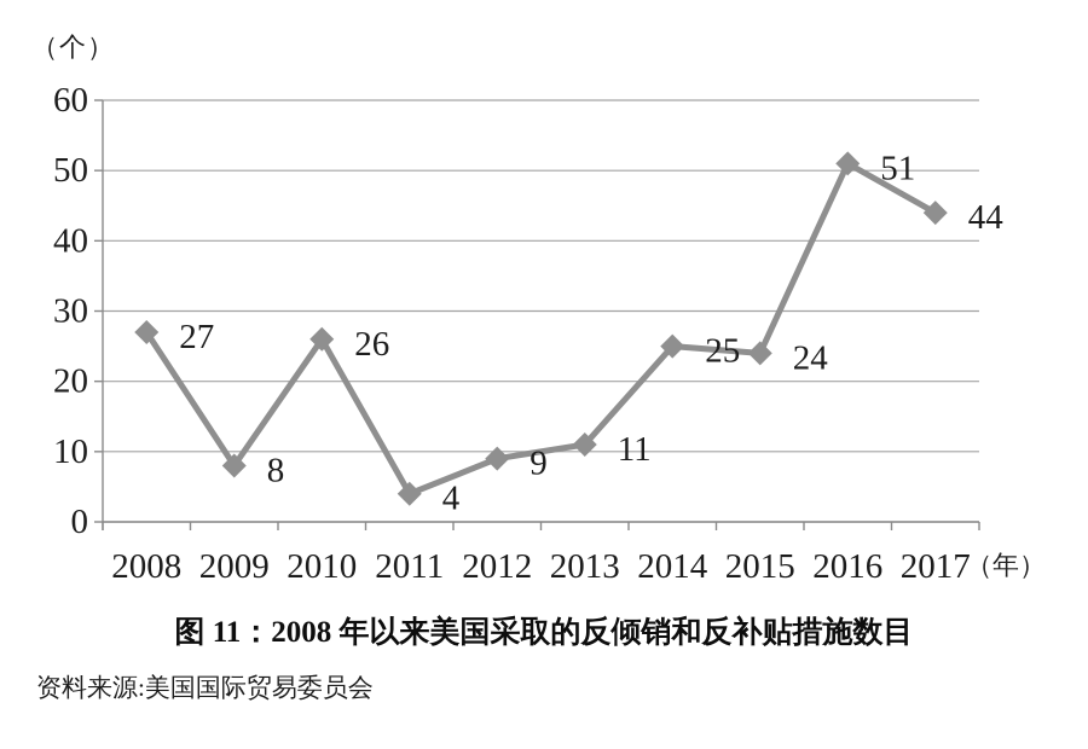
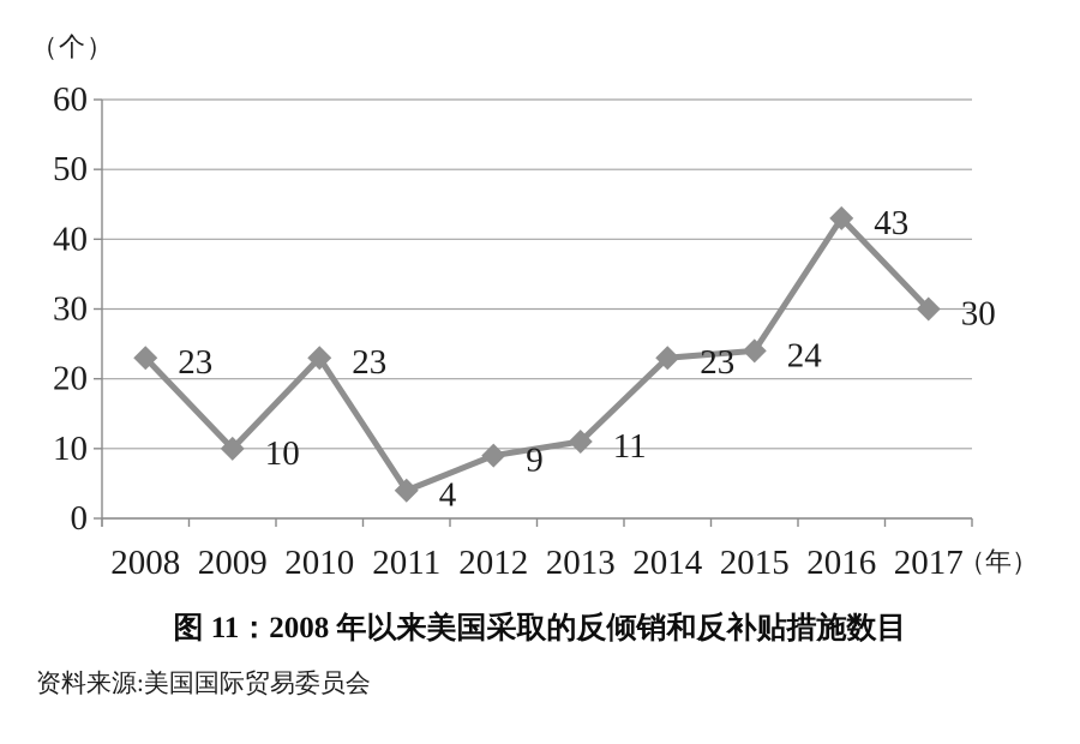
2008: 27 -> 23
2009: 8 -> 10
2010: 26 -> 23
2014: 25 -> 23
2016: 51 -> 43
2017: 44 -> 30
